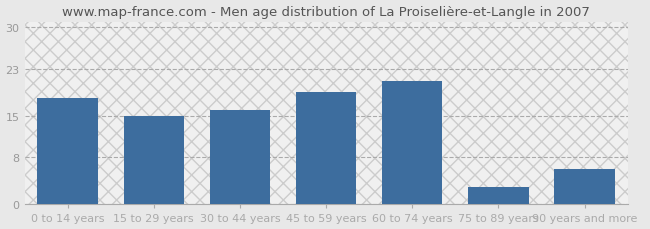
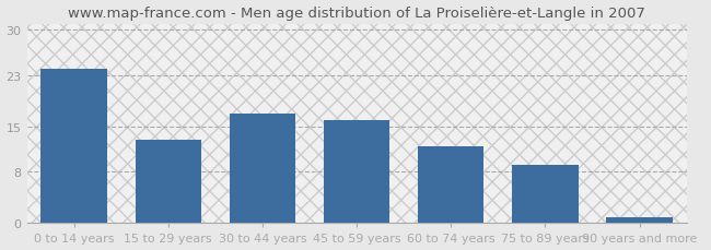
0 to 14 years: 18 -> 24
15 to 29 years: 15 -> 13
30 to 44 years: 16 -> 17
45 to 59 years: 19 -> 16
60 to 74 years: 21 -> 12
75 to 89 years: 3 -> 9
90 years and more: 6 -> 1
